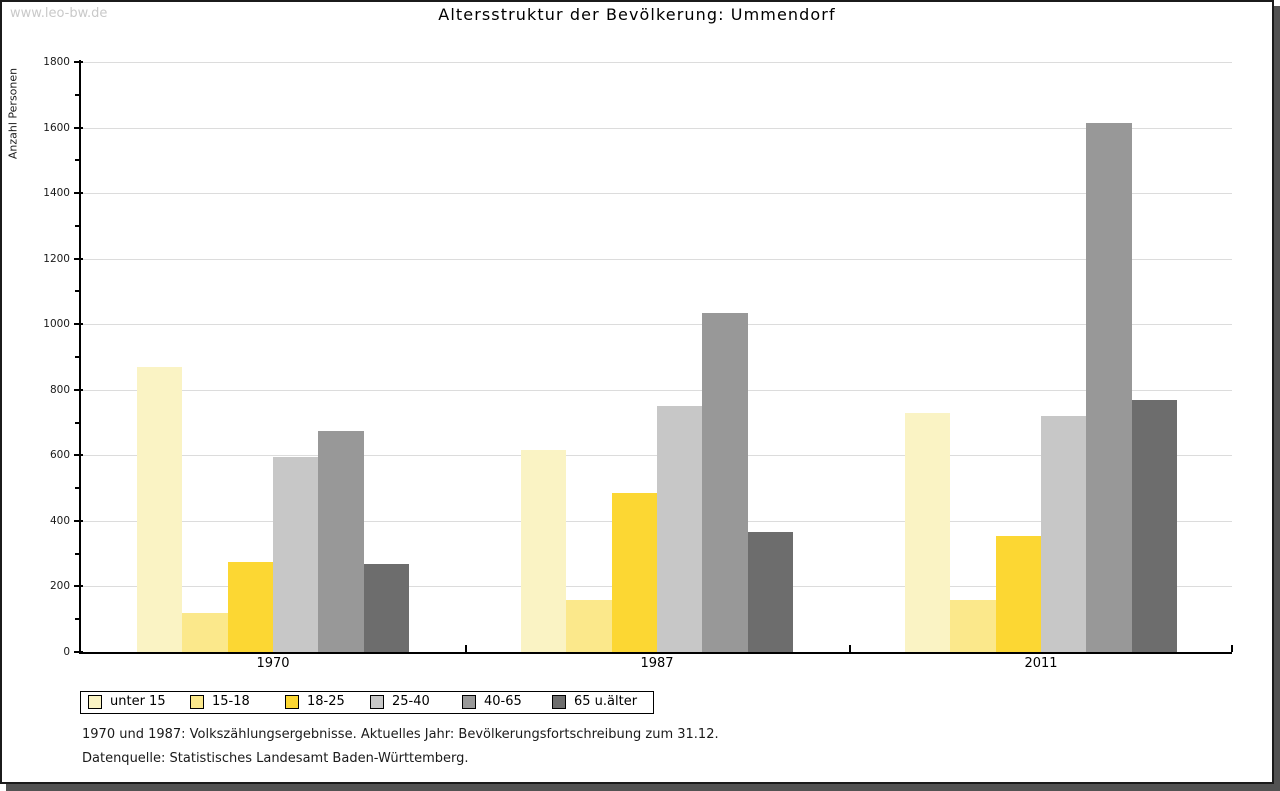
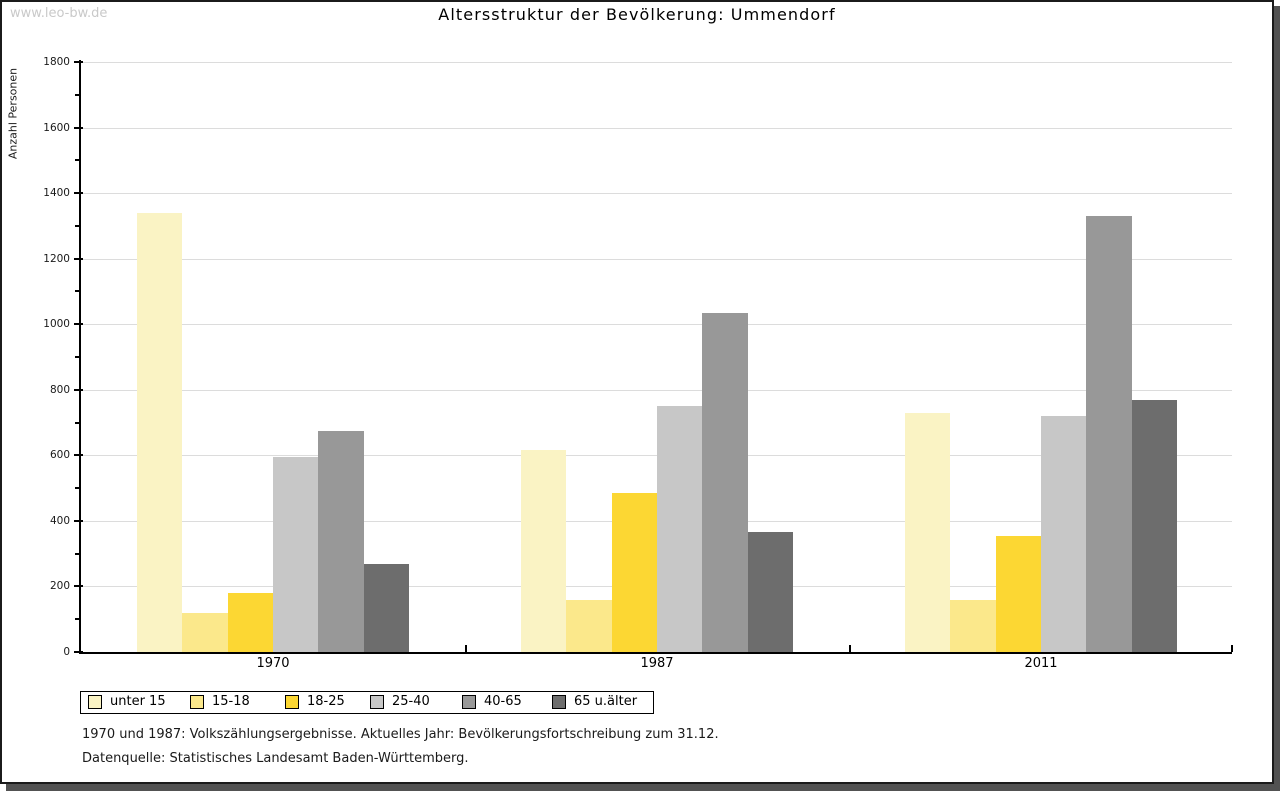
unter 15/1970: 870 -> 1340
18-25/1970: 280 -> 180
40-65/2011: 1620 -> 1330
